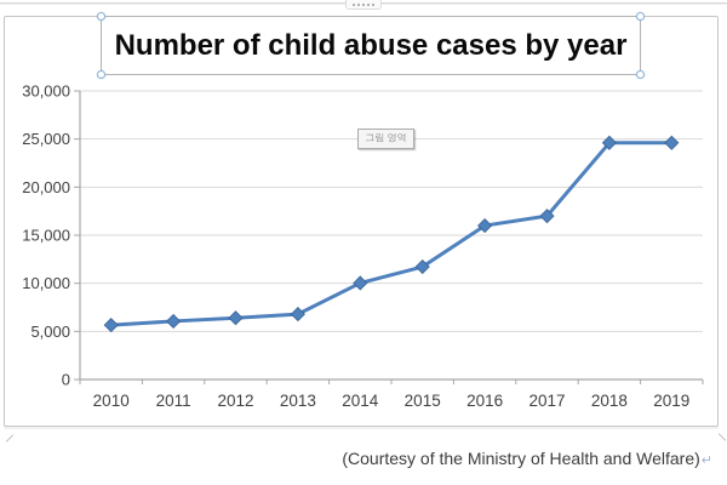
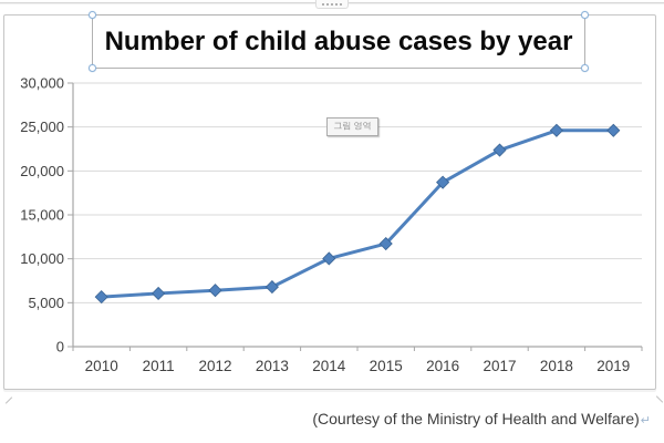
2016: 16000 -> 19000
2017: 17000 -> 22000
